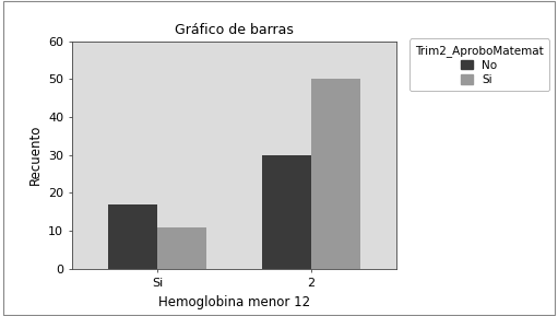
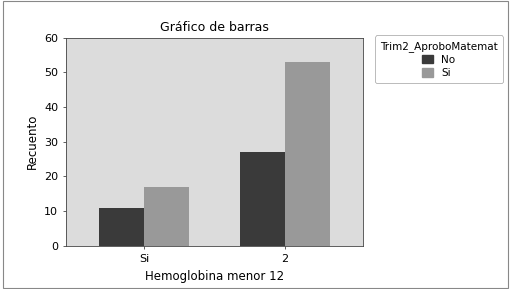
No/Si: 17 -> 11
Si/Si: 11 -> 17
No/2: 30 -> 27
Si/2: 50 -> 53
